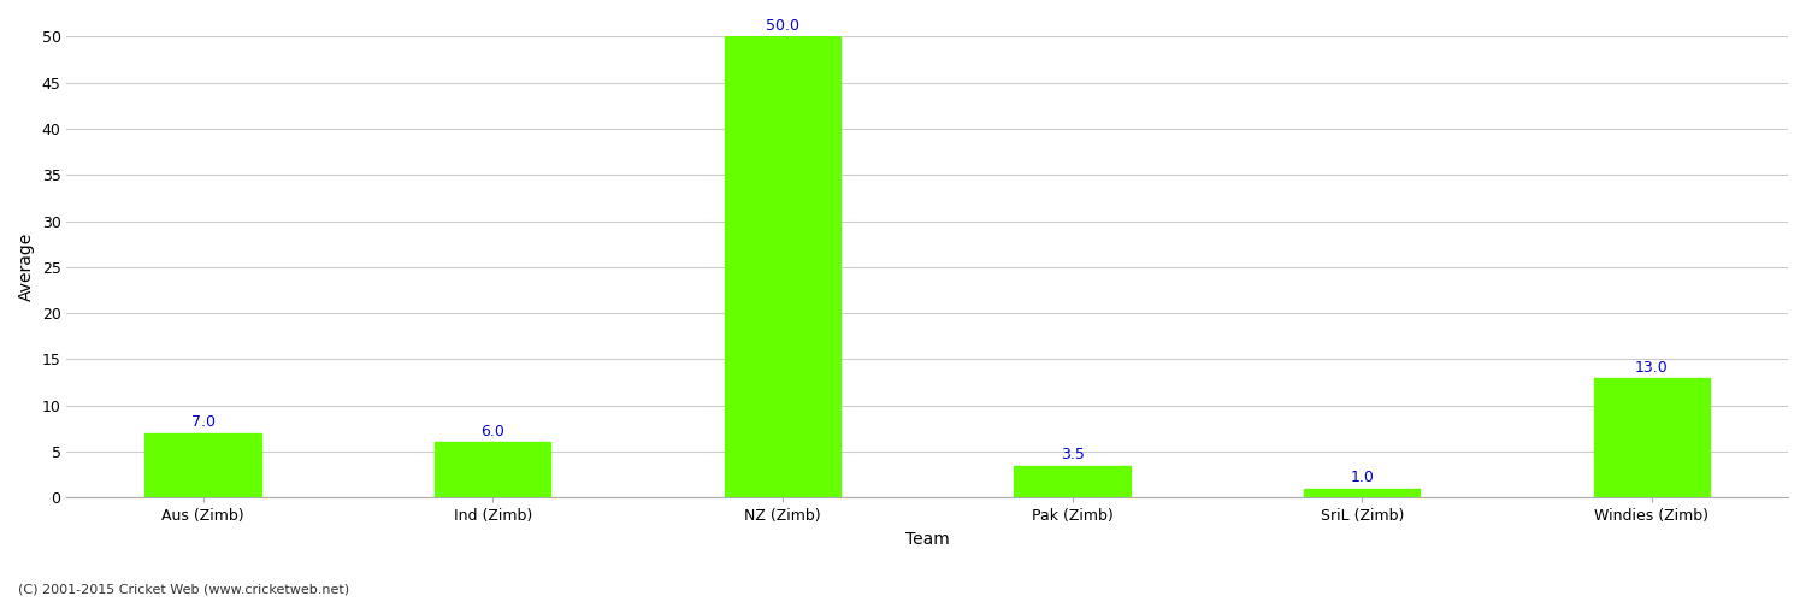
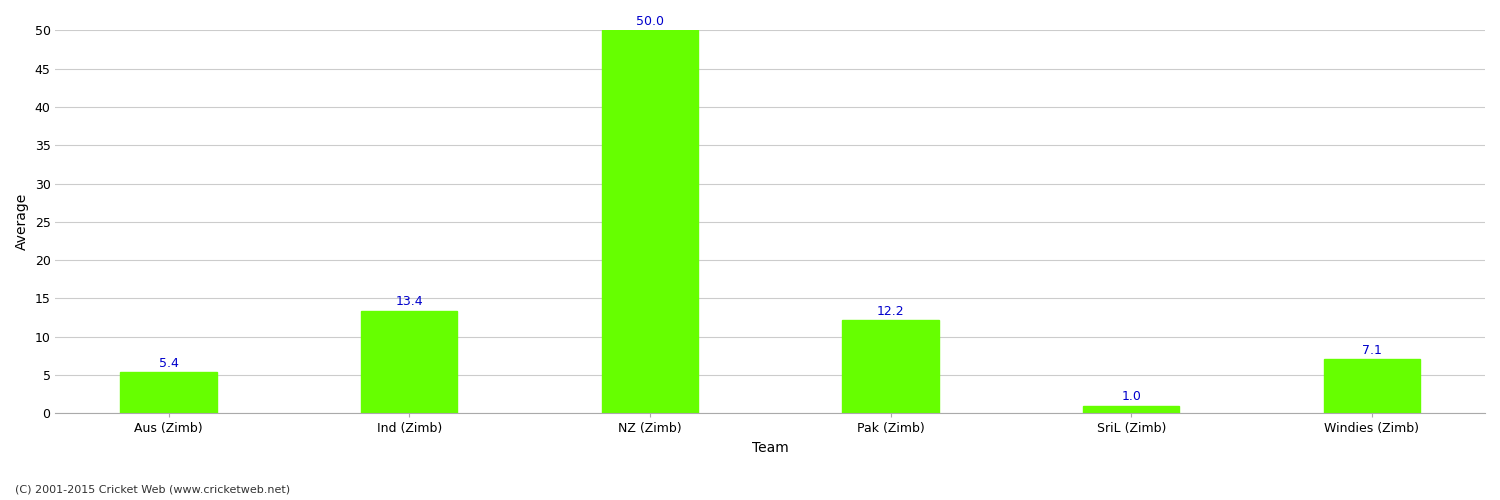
Aus (Zimb): 7.0 -> 5.4
Ind (Zimb): 6.0 -> 13.4
Pak (Zimb): 3.5 -> 12.2
Windies (Zimb): 13.0 -> 7.1
